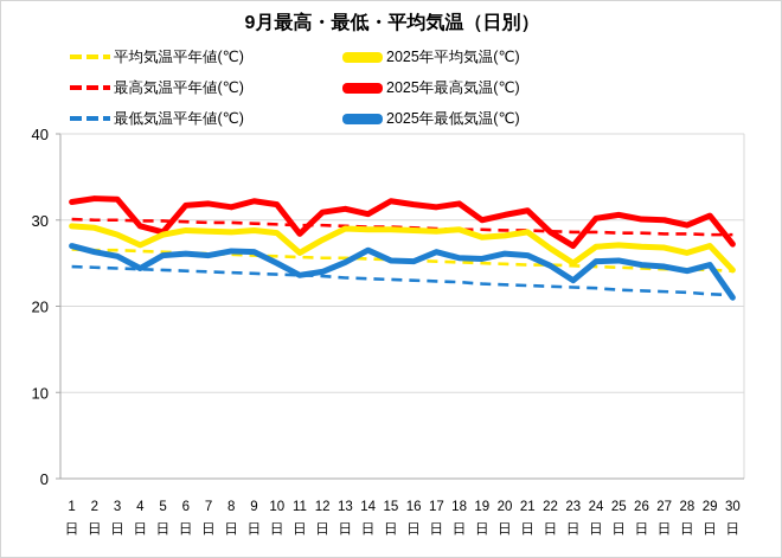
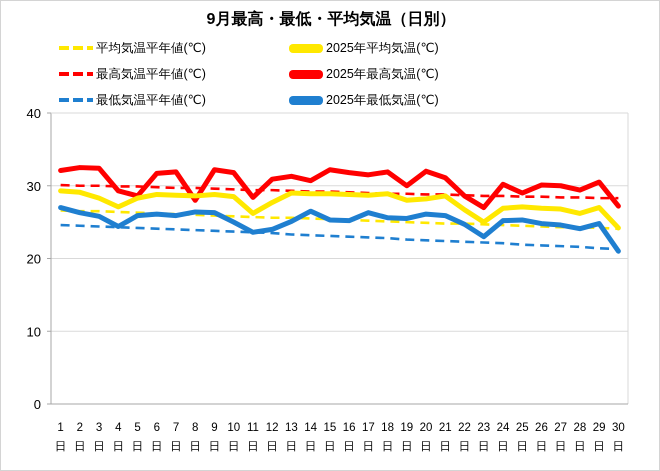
2025年最高気温(℃)/8日: 32 -> 28
2025年最高気温(℃)/20日: 31 -> 32
2025年最高気温(℃)/25日: 31 -> 29
